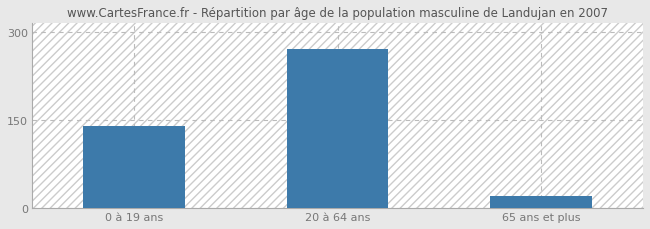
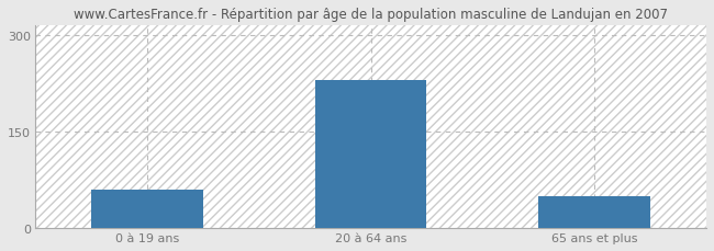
0 à 19 ans: 140 -> 60
20 à 64 ans: 270 -> 230
65 ans et plus: 20 -> 50
